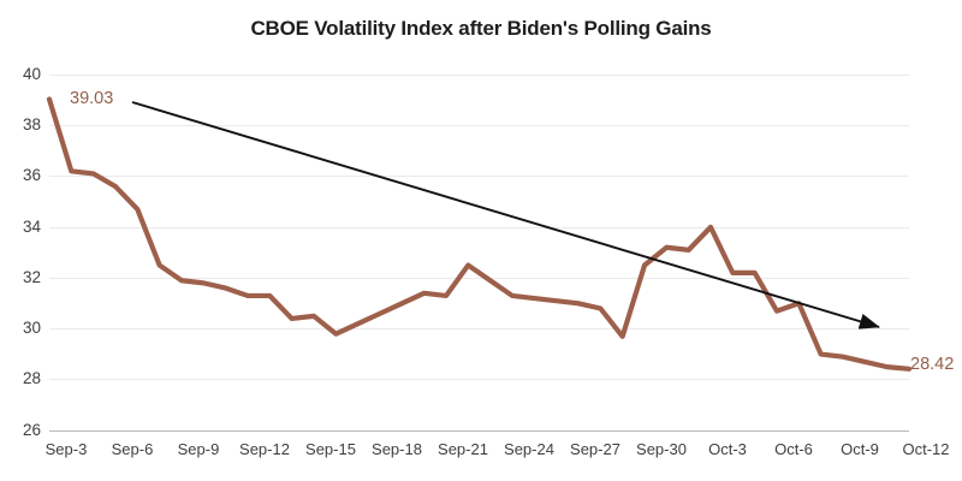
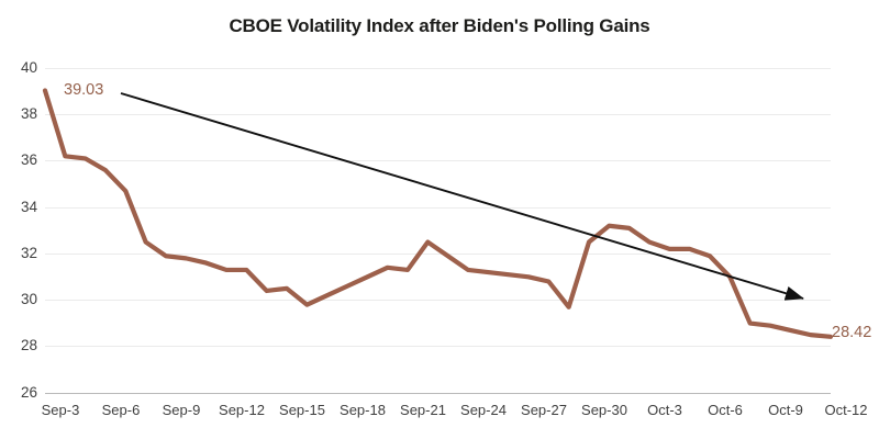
Oct-3: 34.0 -> 32.5
Oct-6: 30.7 -> 31.9
